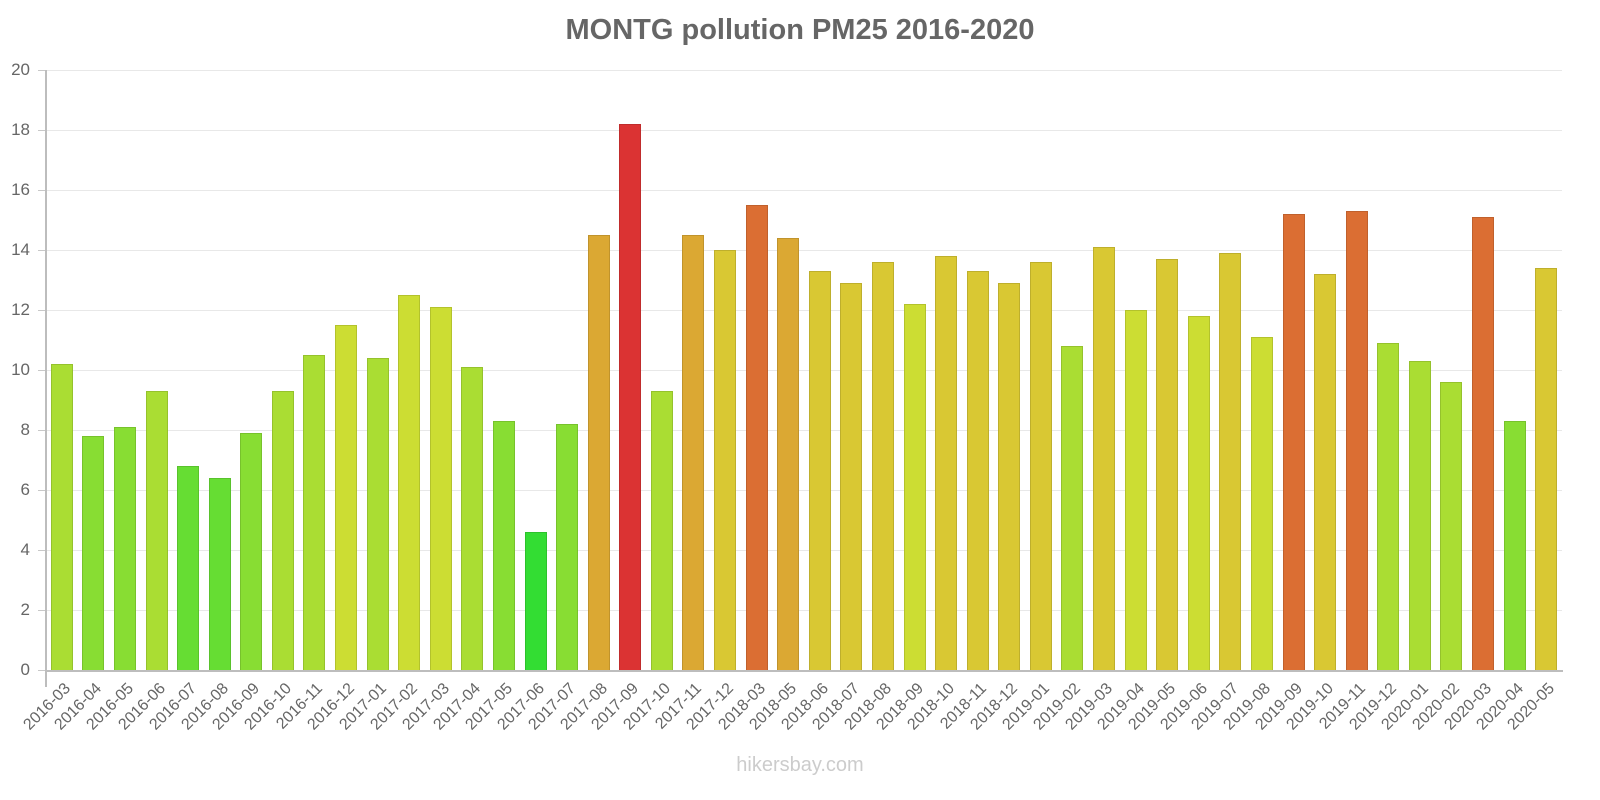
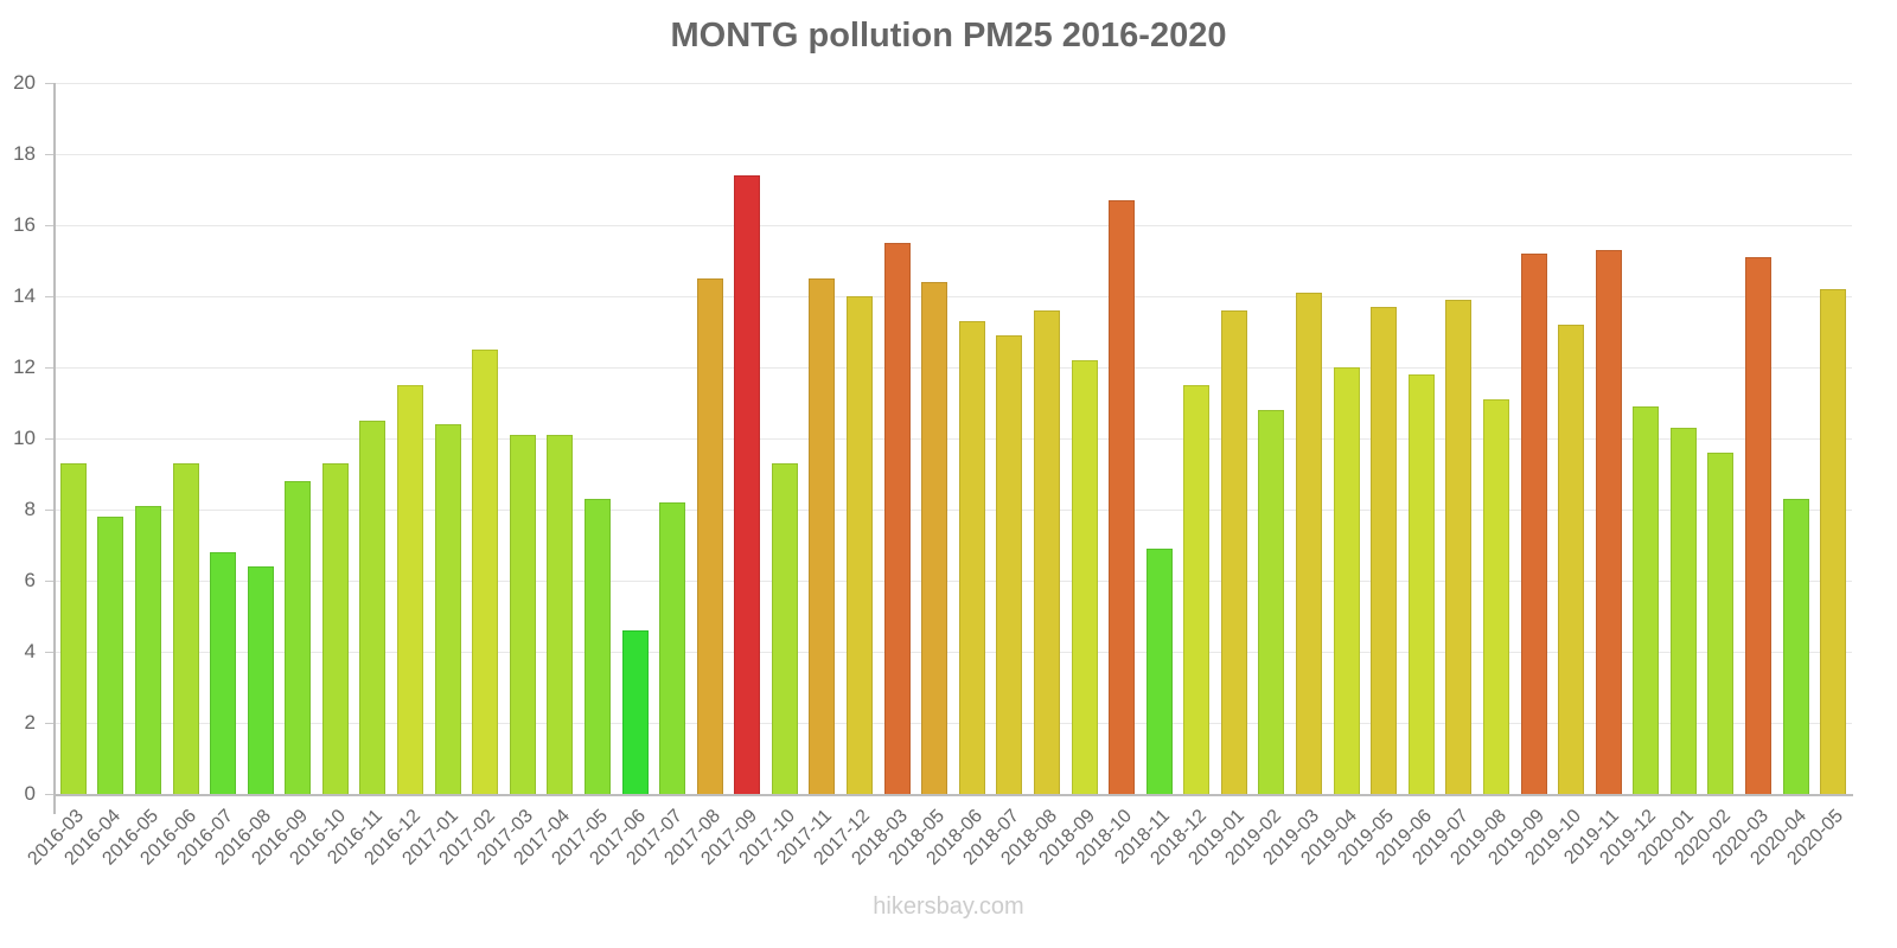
2016-03: 10.2 -> 9.3
2016-09: 7.9 -> 8.8
2017-03: 12.1 -> 10.1
2017-09: 18.2 -> 17.4
2018-10: 13.8 -> 16.7
2018-11: 13.3 -> 6.9
2018-12: 12.9 -> 11.5
2020-05: 13.4 -> 14.2
